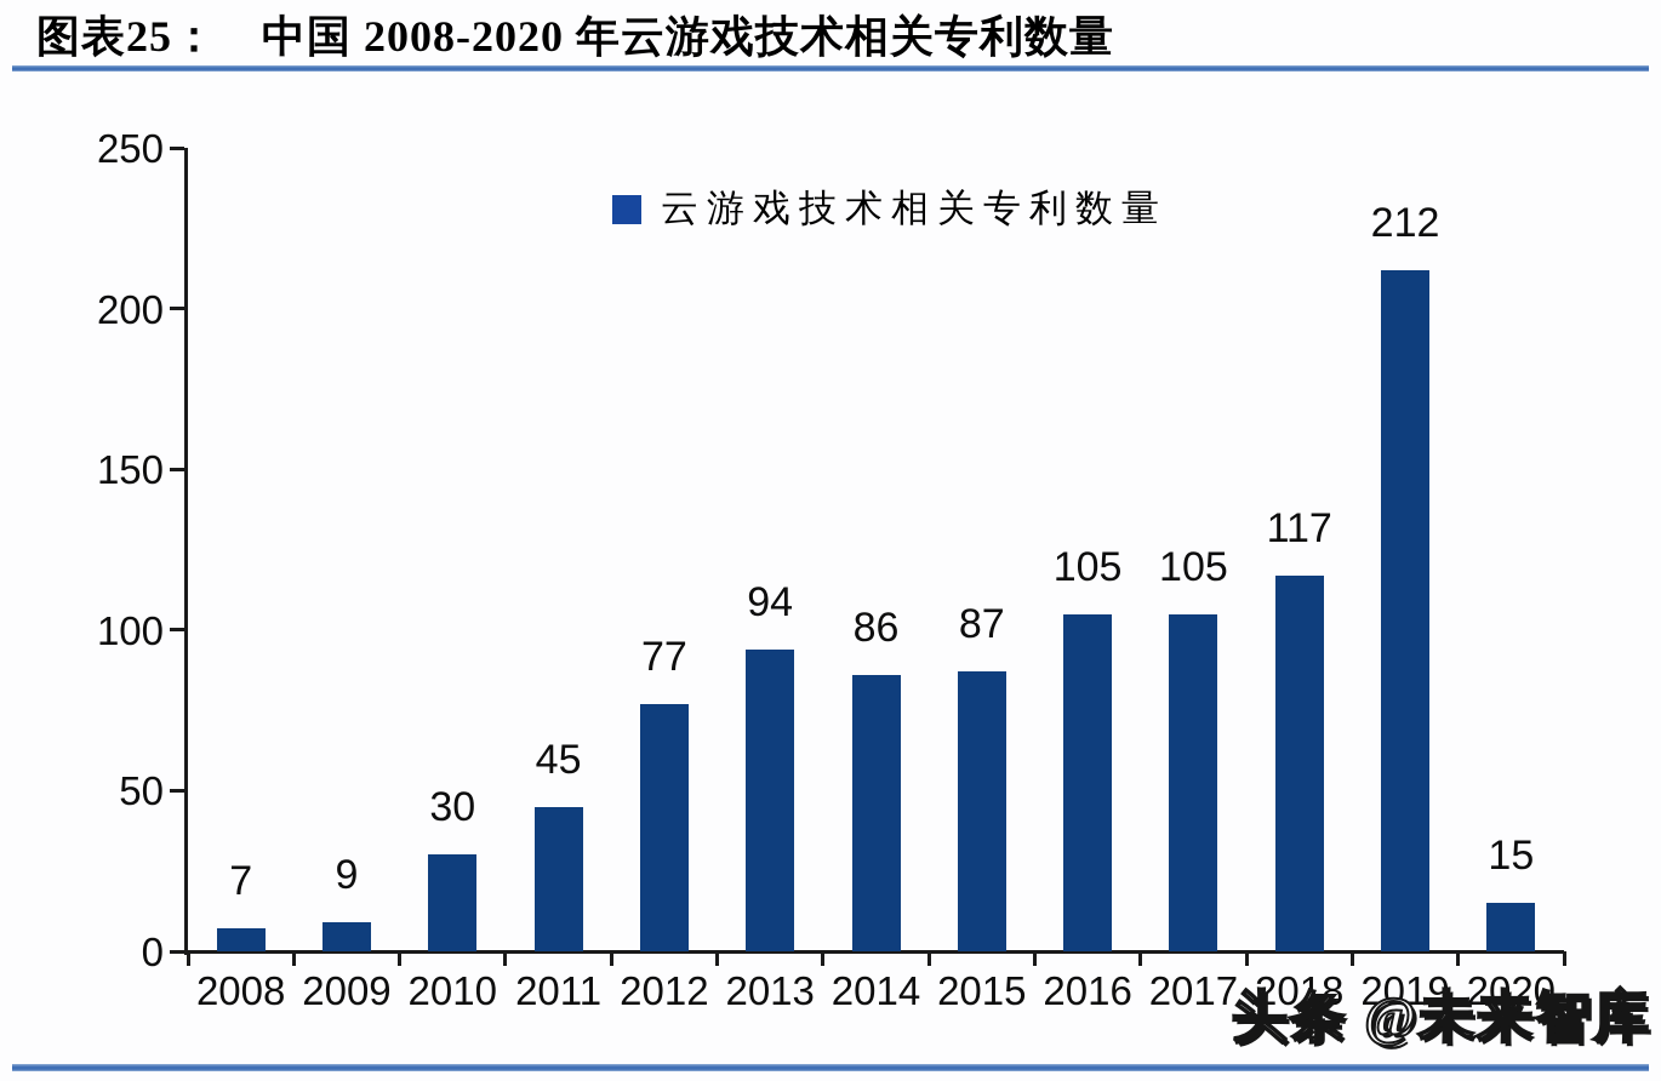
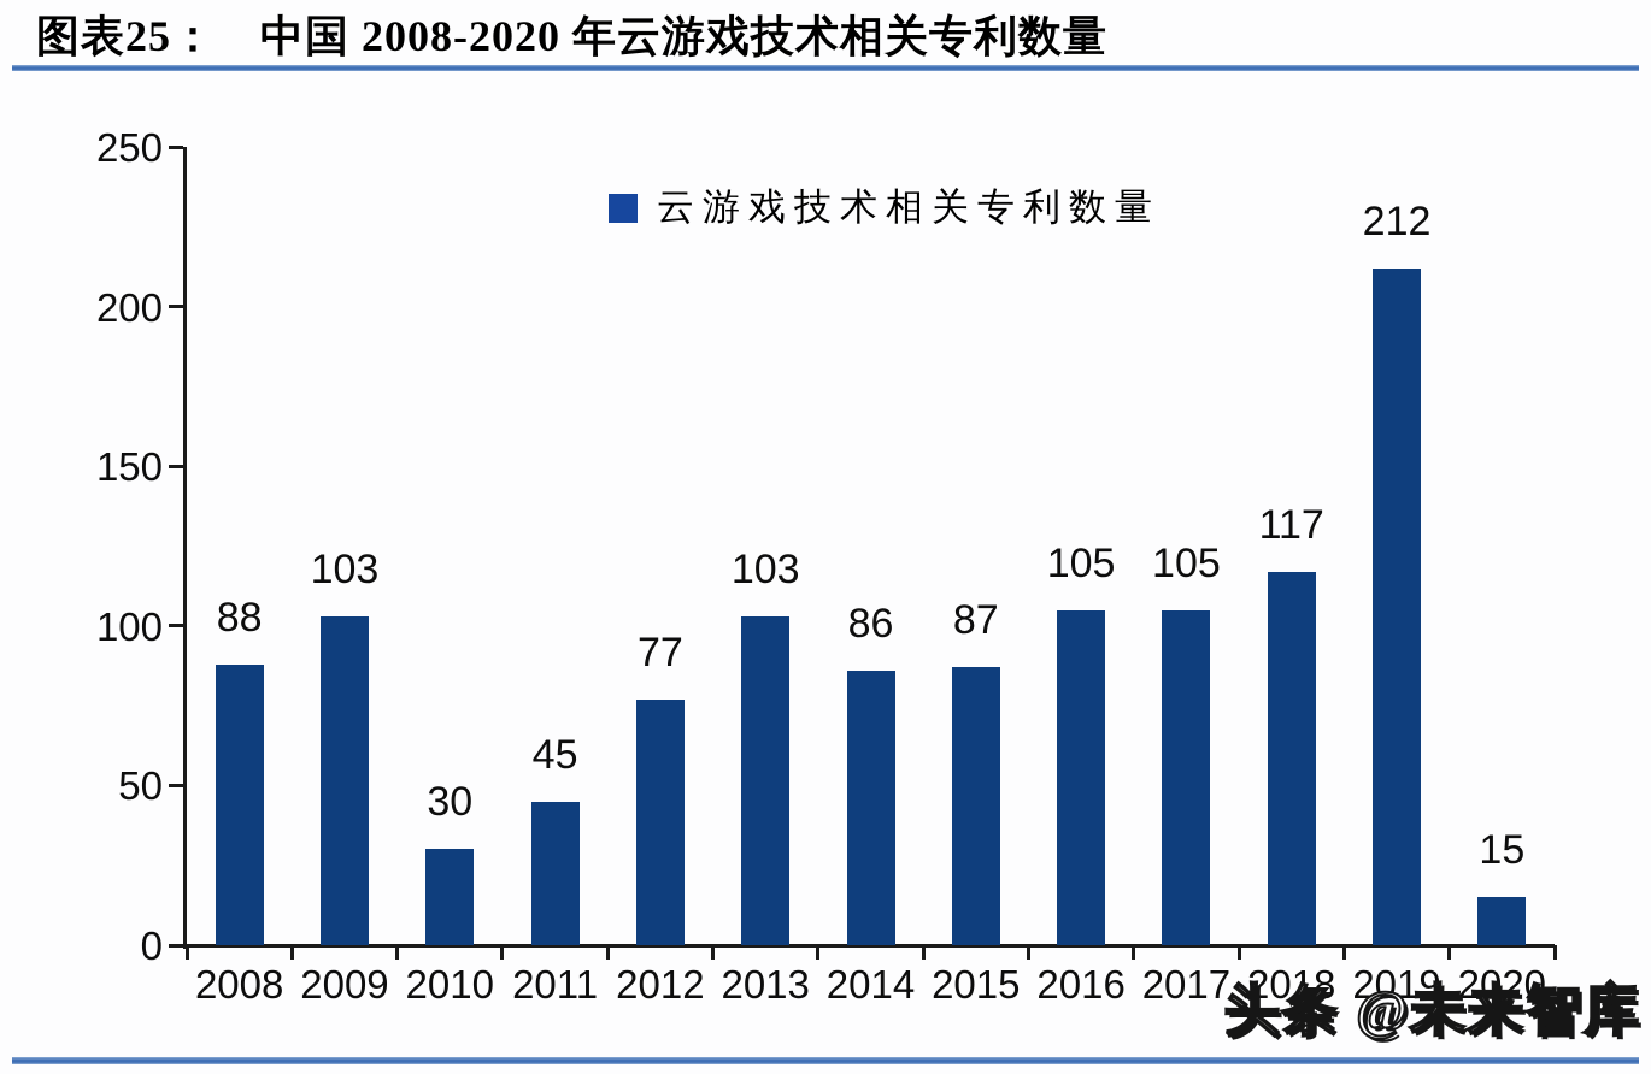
2008: 7 -> 88
2009: 9 -> 103
2013: 94 -> 103
